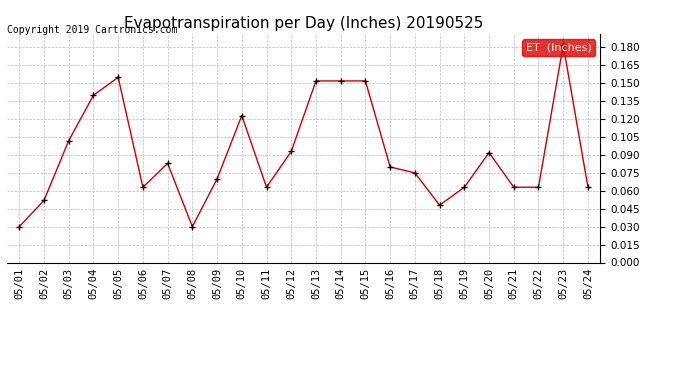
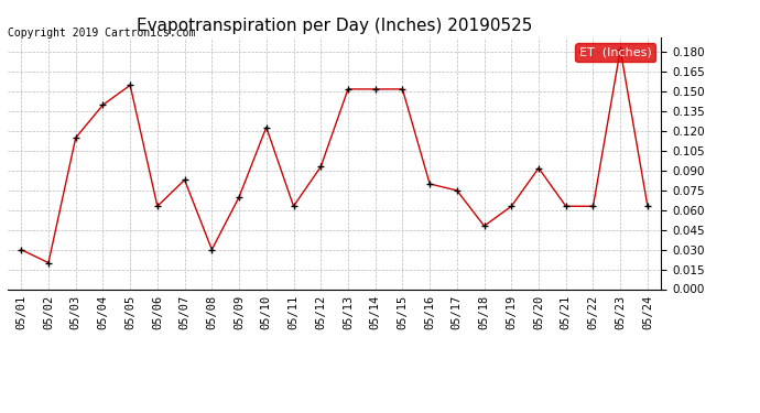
05/02: 0.052 -> 0.020
05/03: 0.102 -> 0.115
